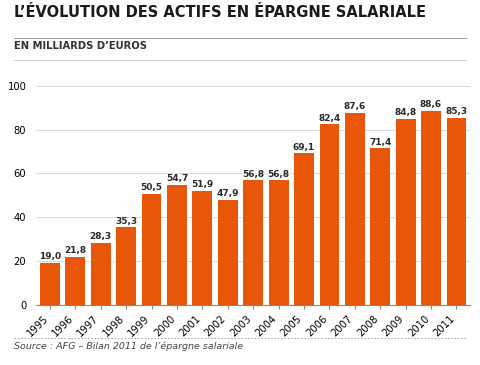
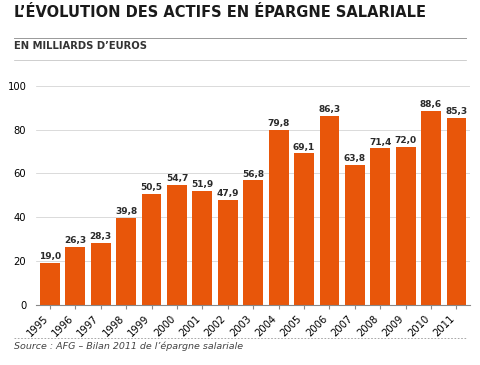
1996: 21,8 -> 26,3
1998: 35,3 -> 39,8
2004: 56,8 -> 79,8
2006: 82,4 -> 86,3
2007: 87,6 -> 63,8
2009: 84,8 -> 72,0
